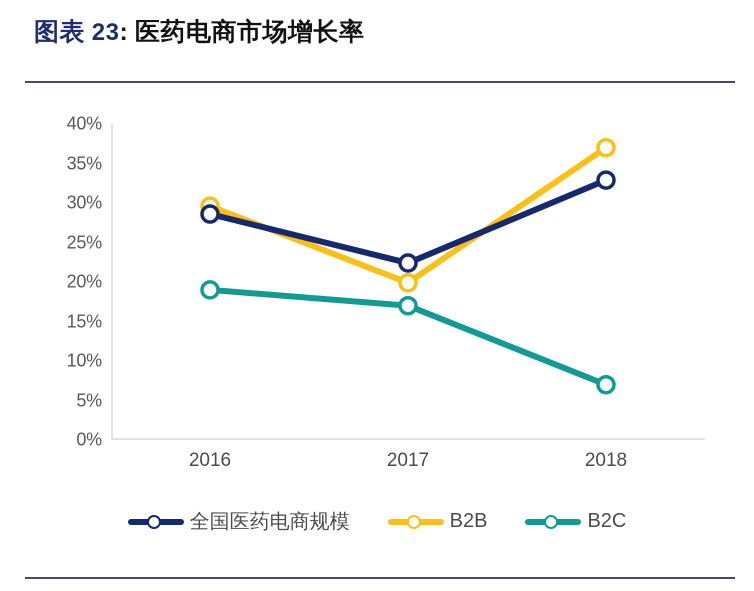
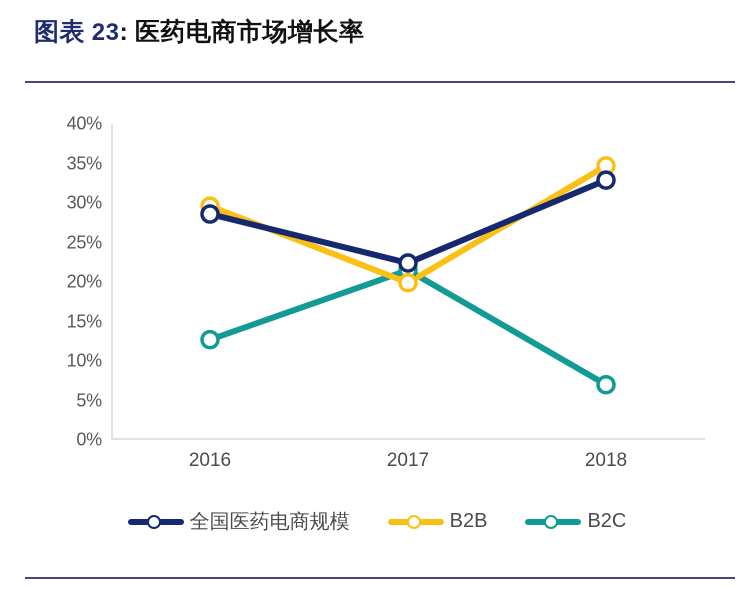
B2C/2016: 19% -> 13%
B2C/2017: 17% -> 22%
B2B/2018: 37% -> 35%
